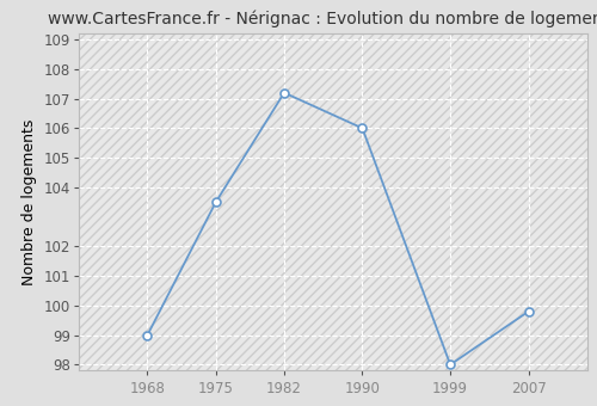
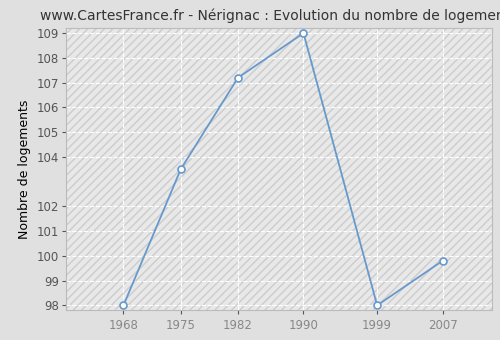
1968: 99.0 -> 98.0
1990: 106.0 -> 109.0
